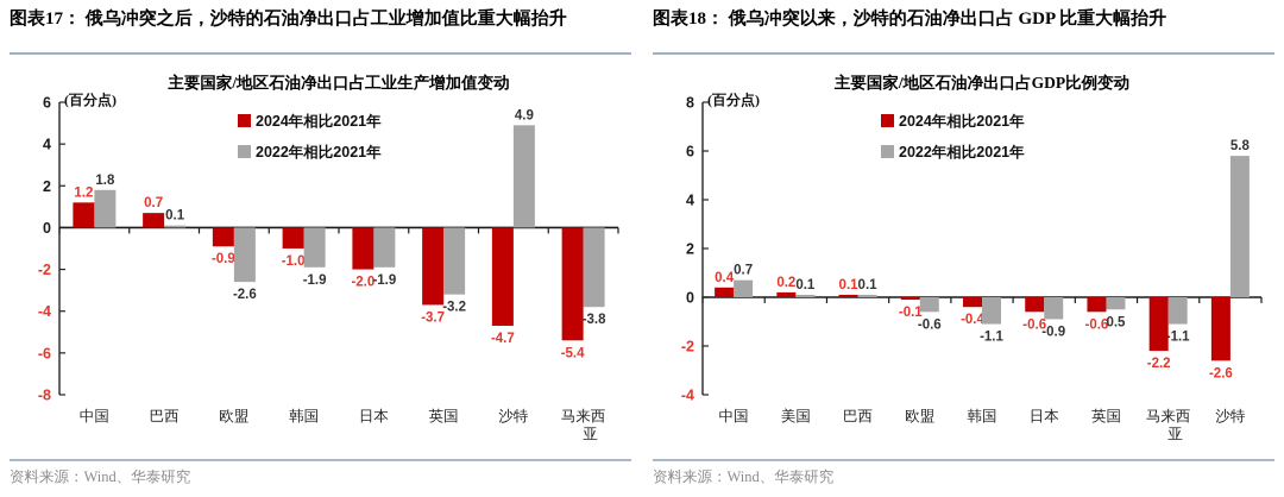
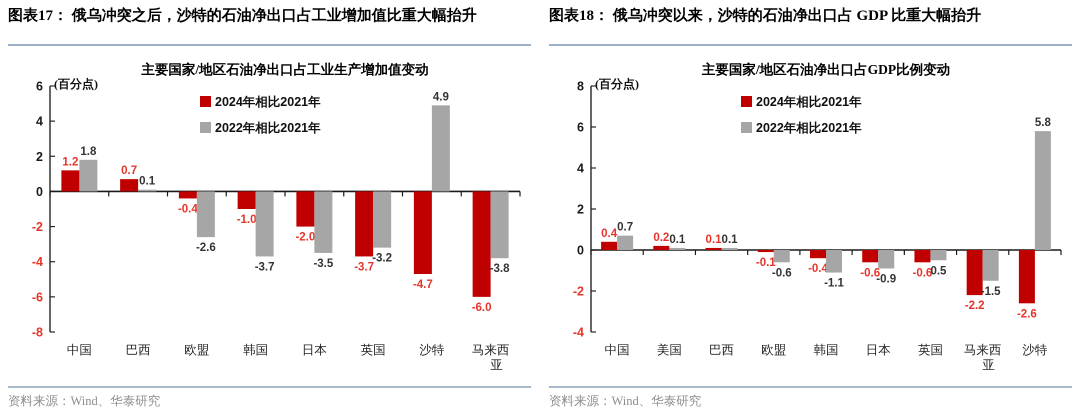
主要国家/地区石油净出口占工业生产增加值变动/2024年相比2021年/欧盟: -0.9 -> -0.4
主要国家/地区石油净出口占工业生产增加值变动/2022年相比2021年/韩国: -1.9 -> -3.7
主要国家/地区石油净出口占工业生产增加值变动/2022年相比2021年/日本: -1.9 -> -3.5
主要国家/地区石油净出口占工业生产增加值变动/2024年相比2021年/马来西亚: -5.4 -> -6.0
主要国家/地区石油净出口占GDP比例变动/2022年相比2021年/马来西亚: -1.1 -> -1.5
